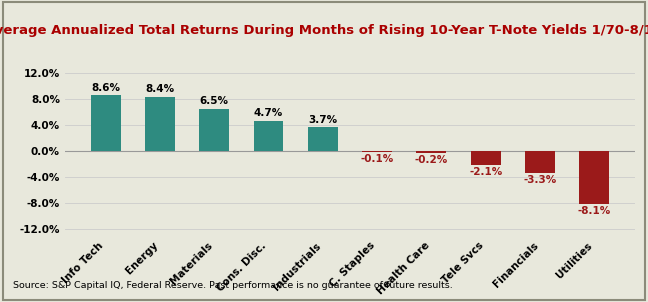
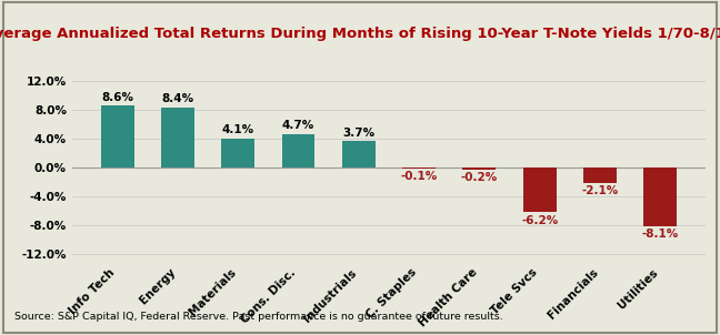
Materials: 6.5% -> 4.1%
Tele Svcs: -2.1% -> -6.2%
Financials: -3.3% -> -2.1%
